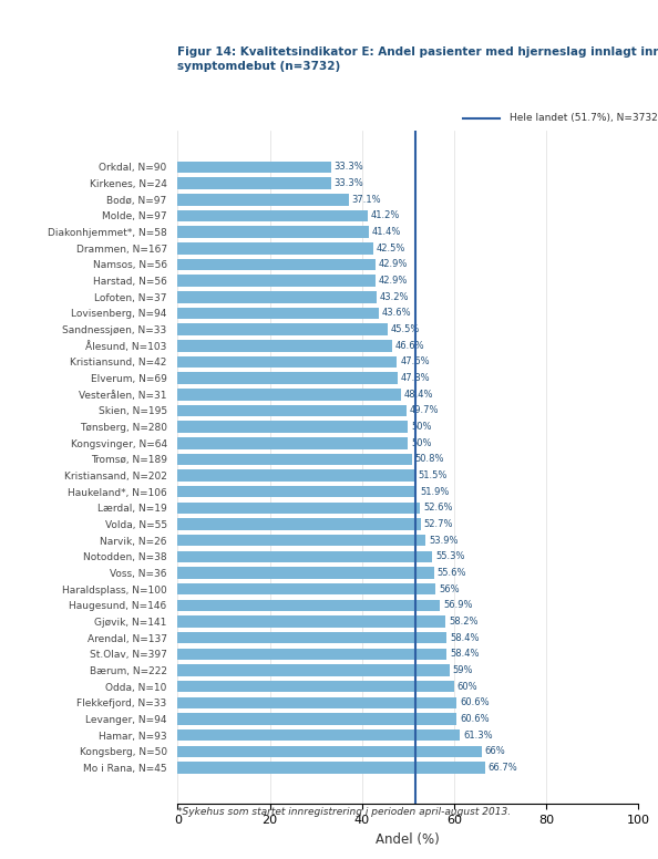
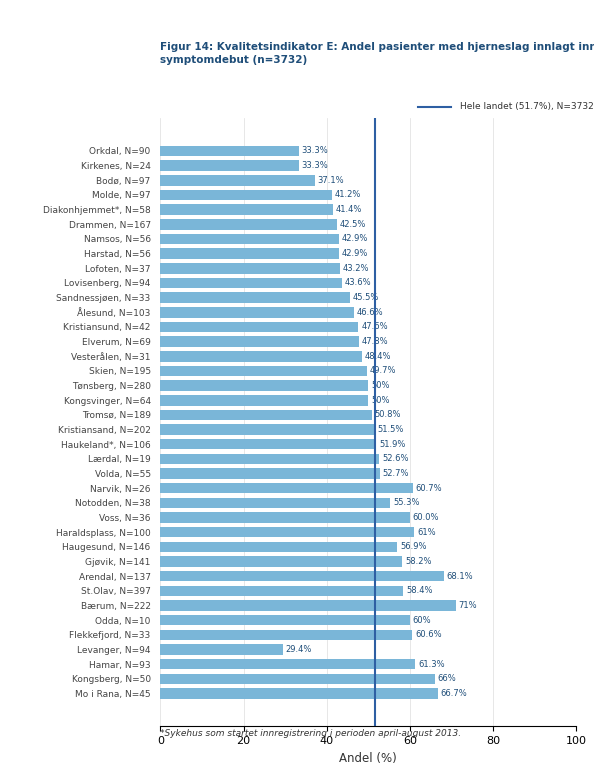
Narvik, N=26: 53.9% -> 60.7%
Voss, N=36: 55.6% -> 60.0%
Haraldsplass, N=100: 56% -> 61%
Arendal, N=137: 58.4% -> 68.1%
Bærum, N=222: 59% -> 71%
Levanger, N=94: 60.6% -> 29.4%
